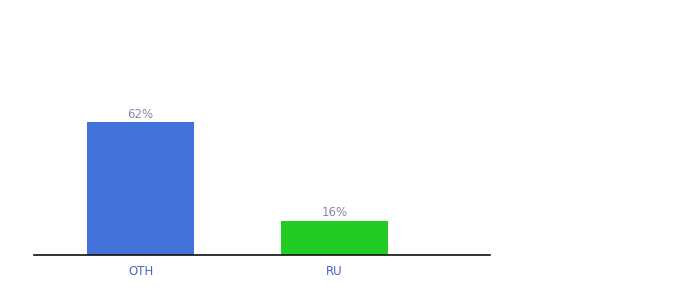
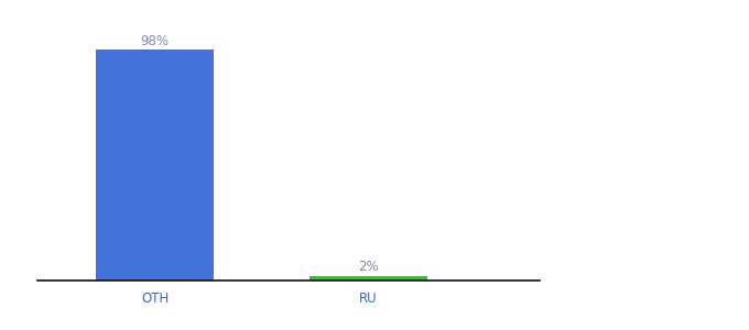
OTH: 62% -> 98%
RU: 16% -> 2%
